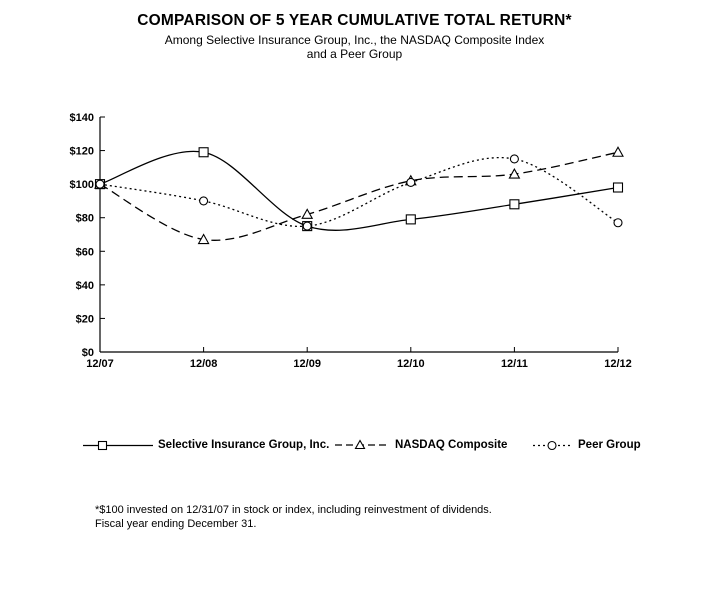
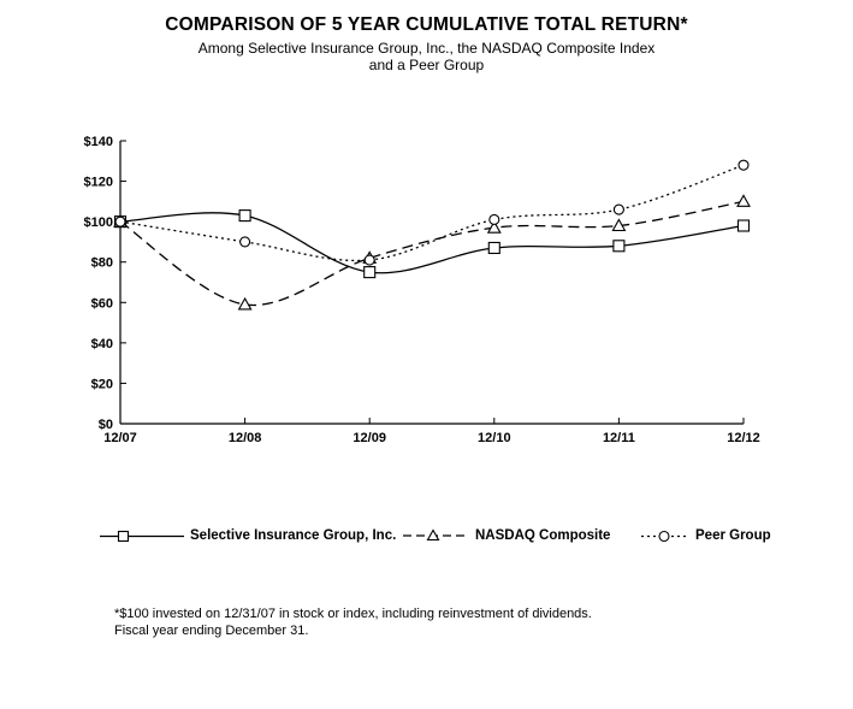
Selective Insurance Group, Inc./12/08: $119 -> $103
NASDAQ Composite/12/08: $67 -> $59
Peer Group/12/09: $75 -> $81
Selective Insurance Group, Inc./12/10: $79 -> $87
NASDAQ Composite/12/10: $102 -> $97
NASDAQ Composite/12/11: $106 -> $98
Peer Group/12/11: $115 -> $106
NASDAQ Composite/12/12: $119 -> $110
Peer Group/12/12: $77 -> $128
